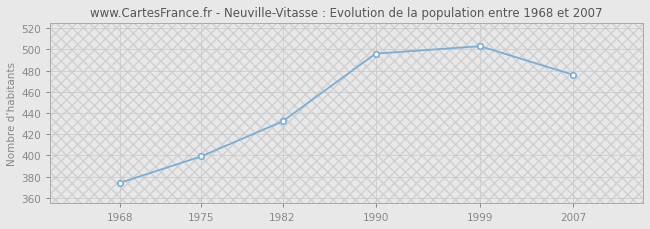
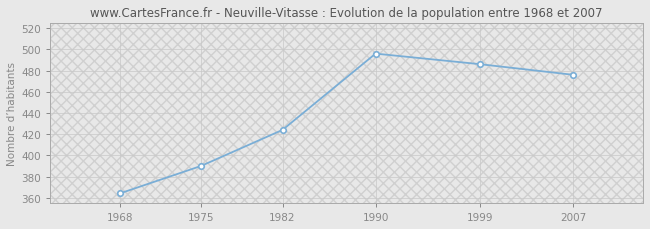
1968: 374 -> 364
1975: 399 -> 390
1982: 432 -> 424
1999: 503 -> 486
